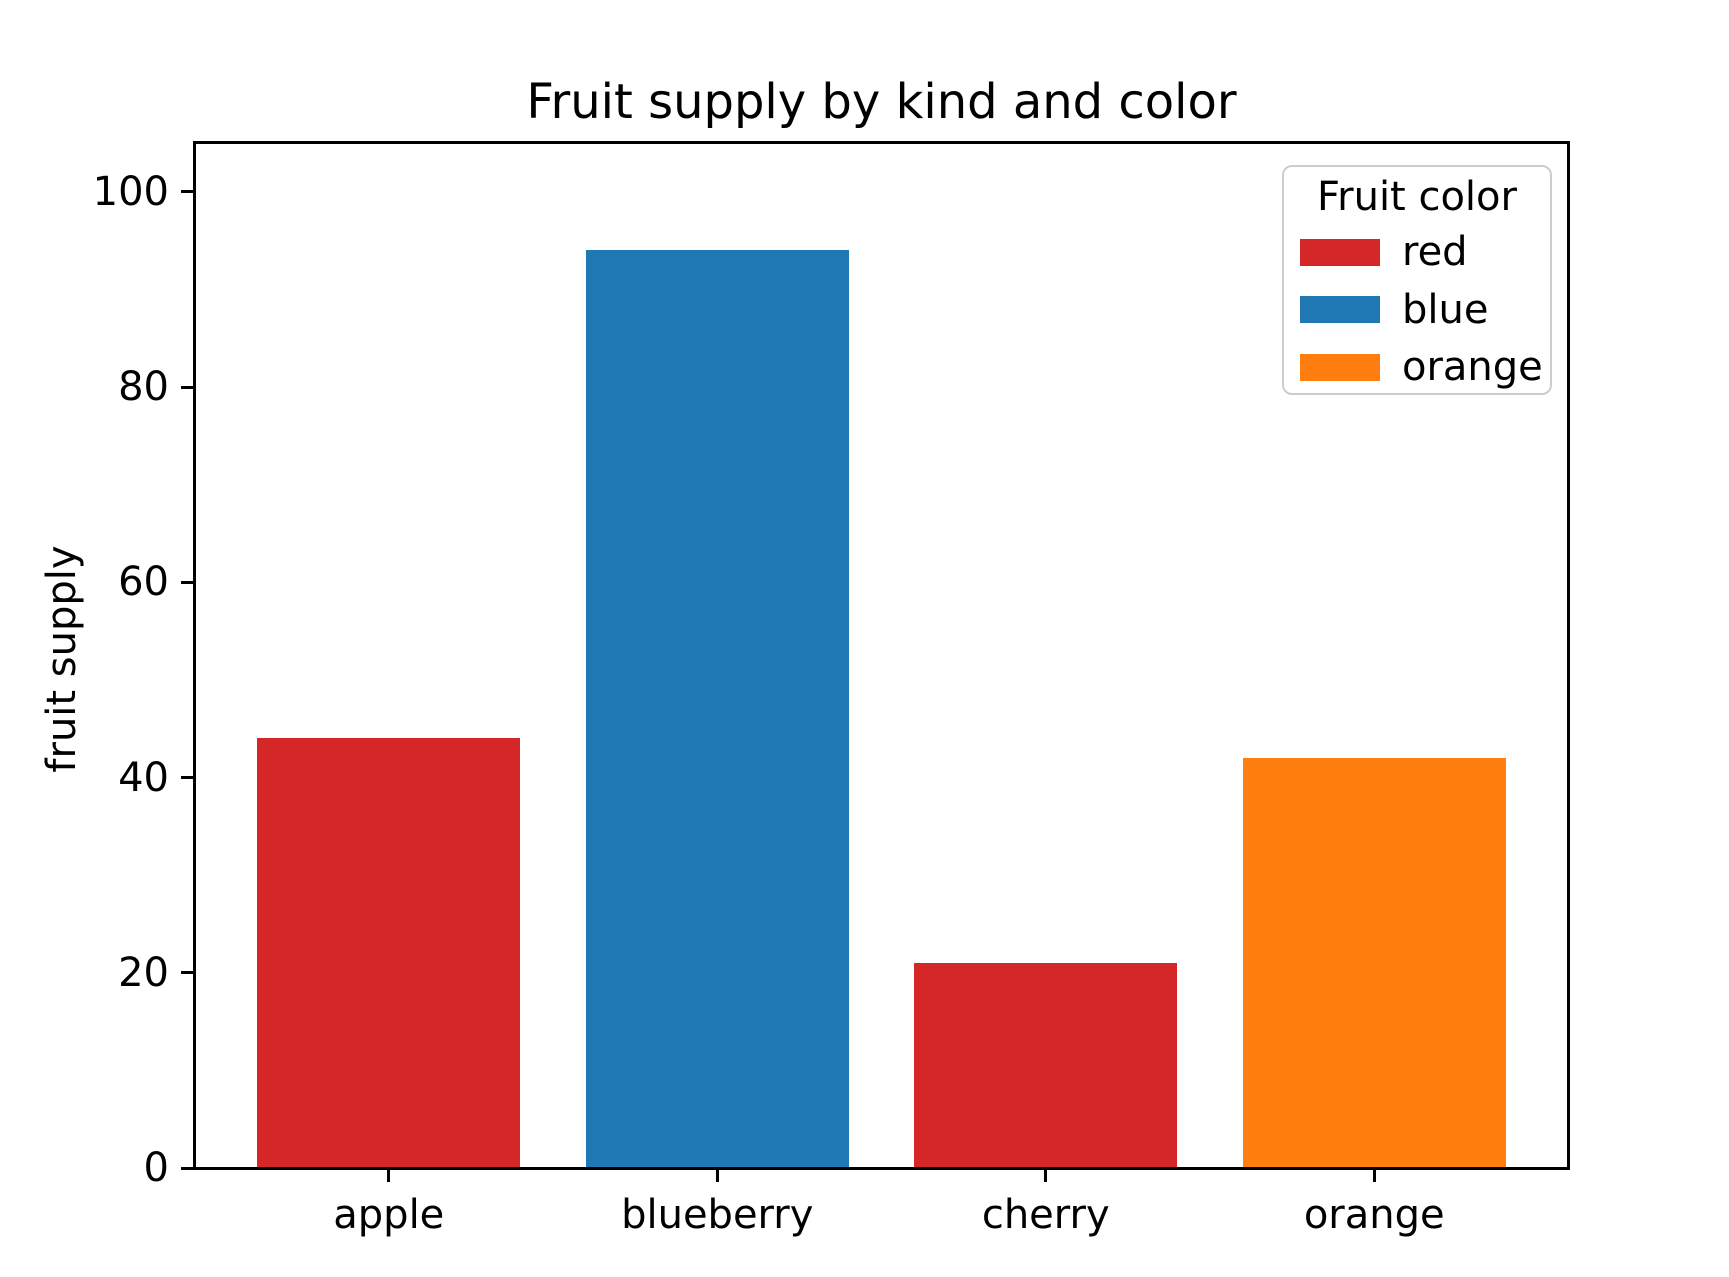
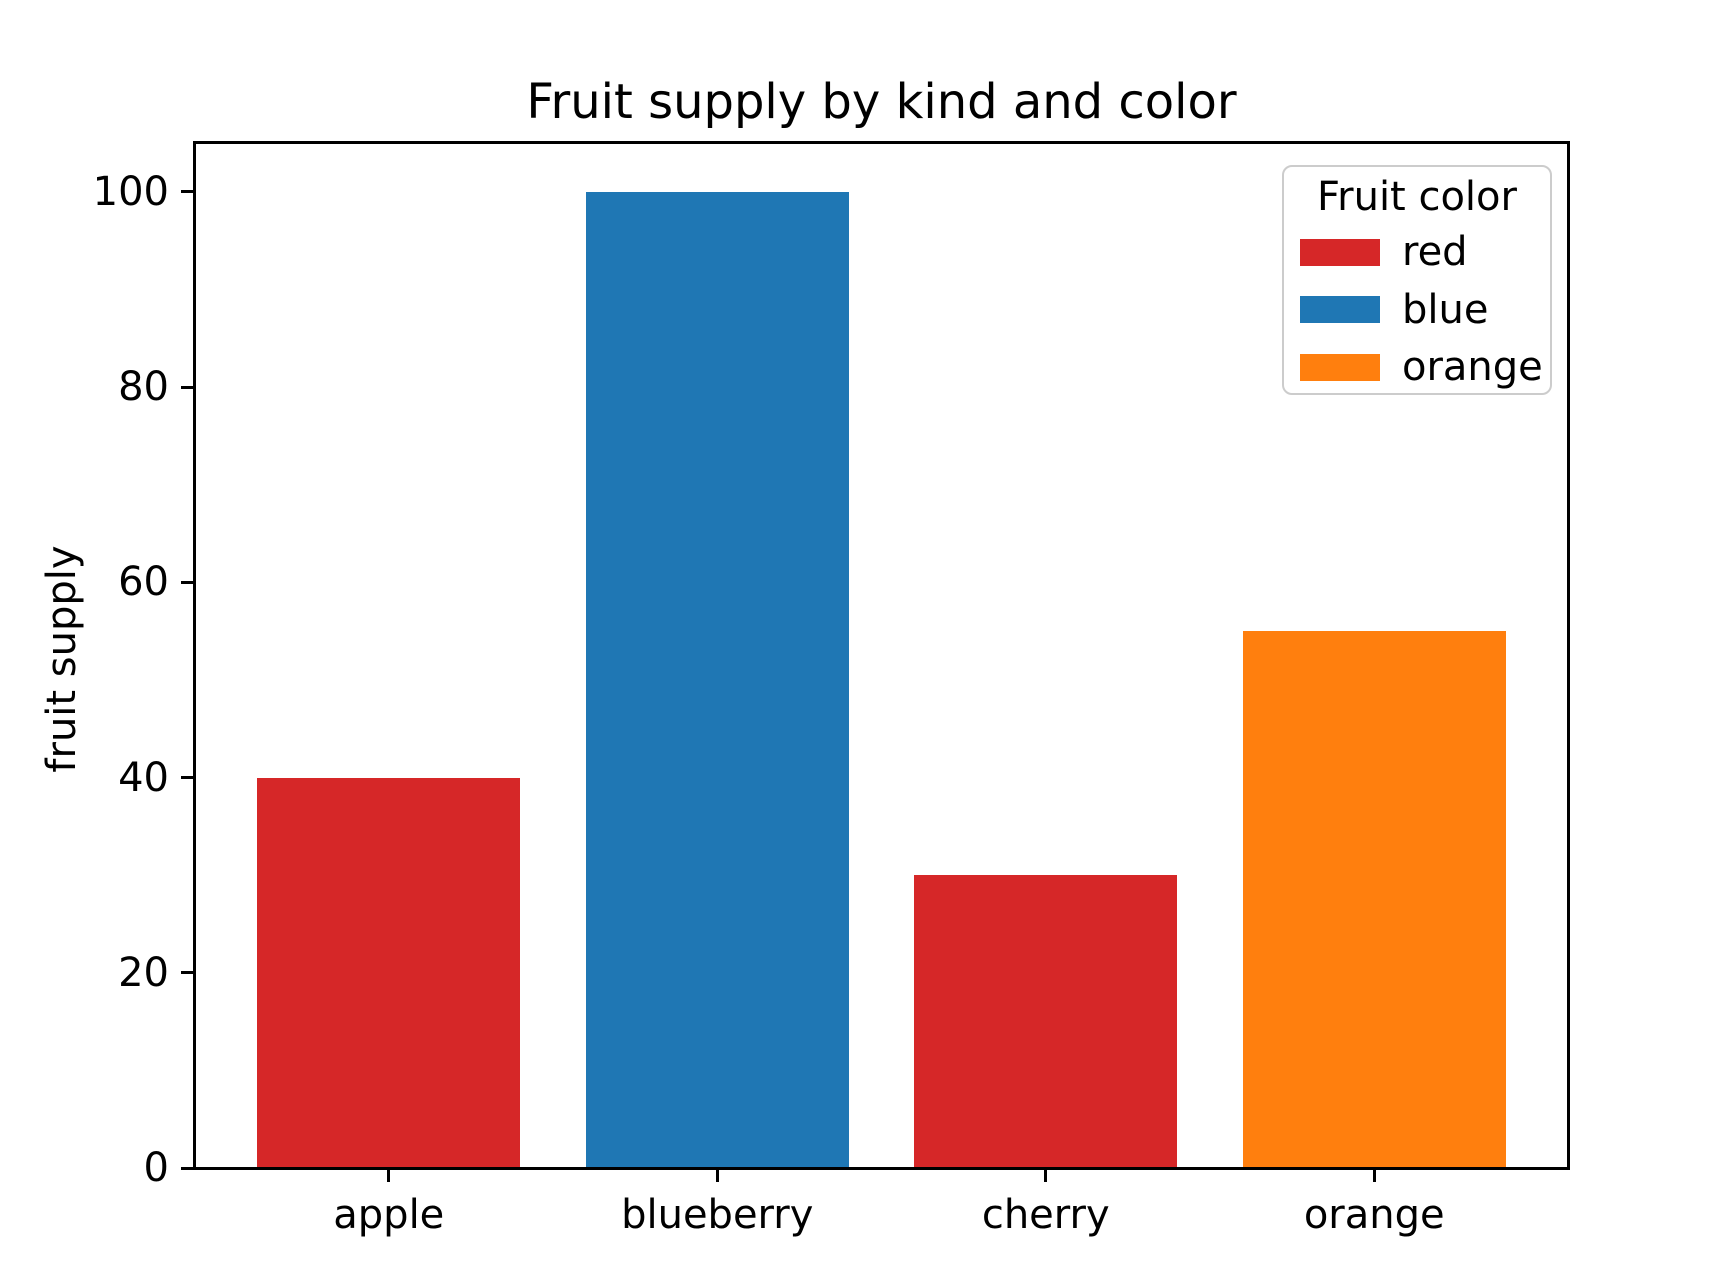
apple: 44 -> 40
blueberry: 94 -> 100
cherry: 21 -> 30
orange: 42 -> 55
